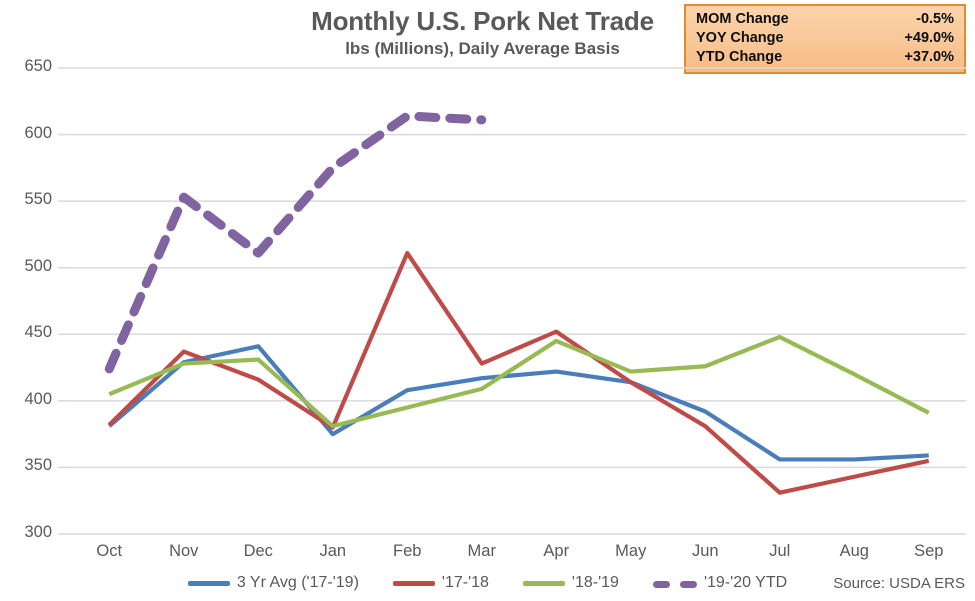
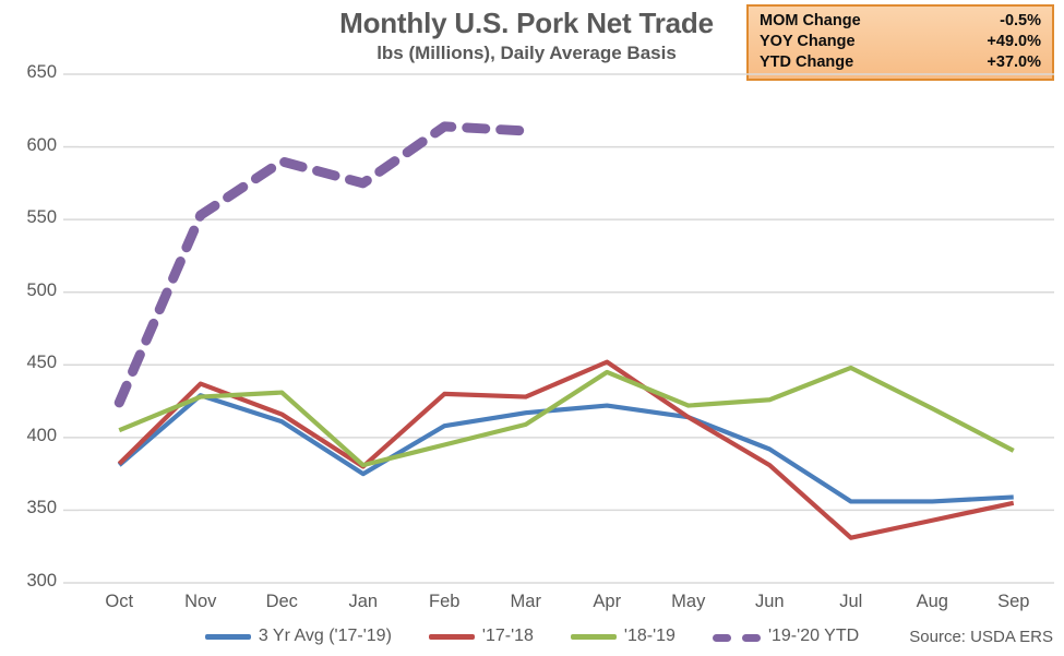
3 Yr Avg ('17-'19)/Dec: 441 -> 411
'19-'20 YTD/Dec: 511 -> 590
'17-'18/Feb: 511 -> 430
